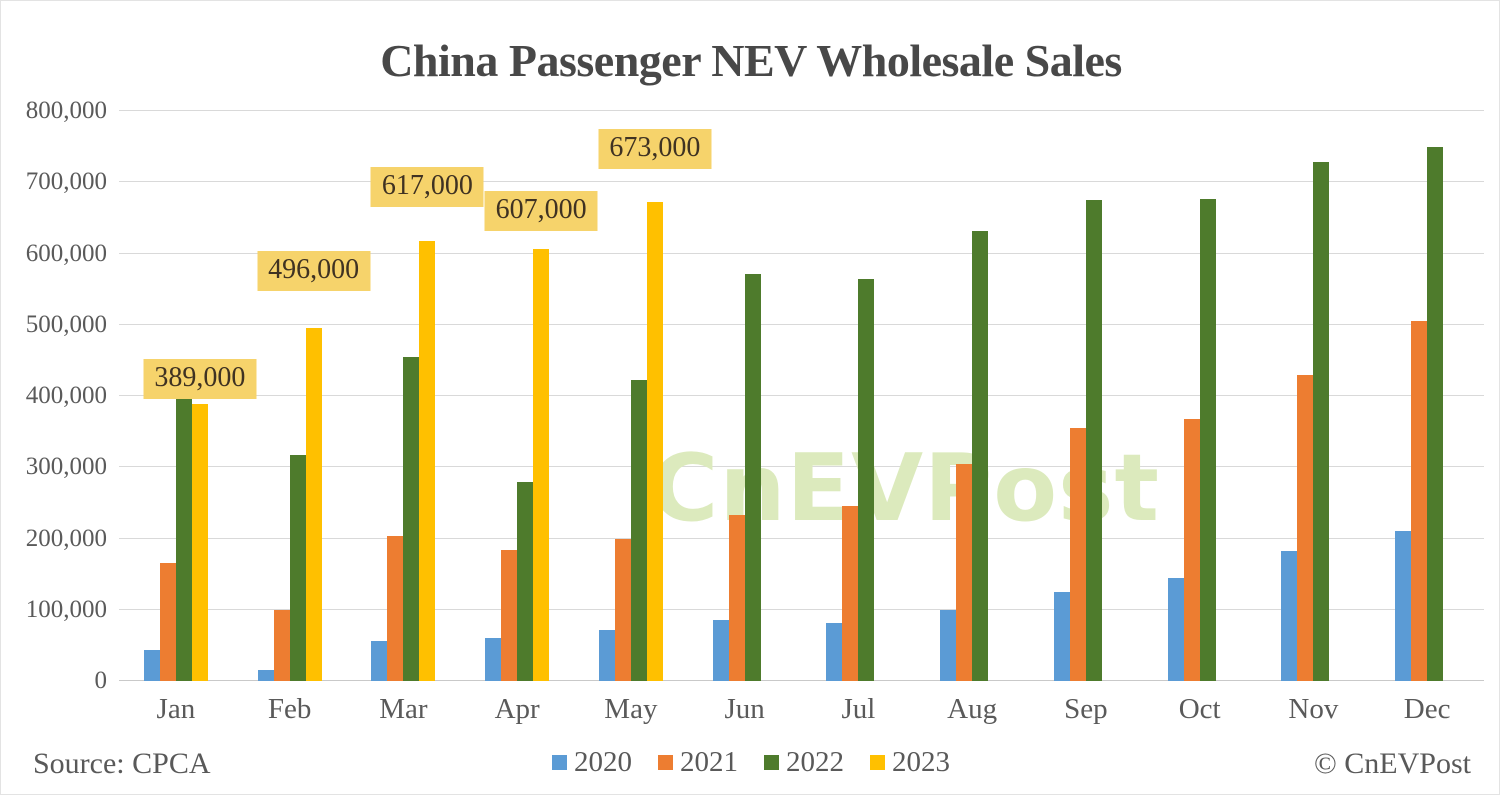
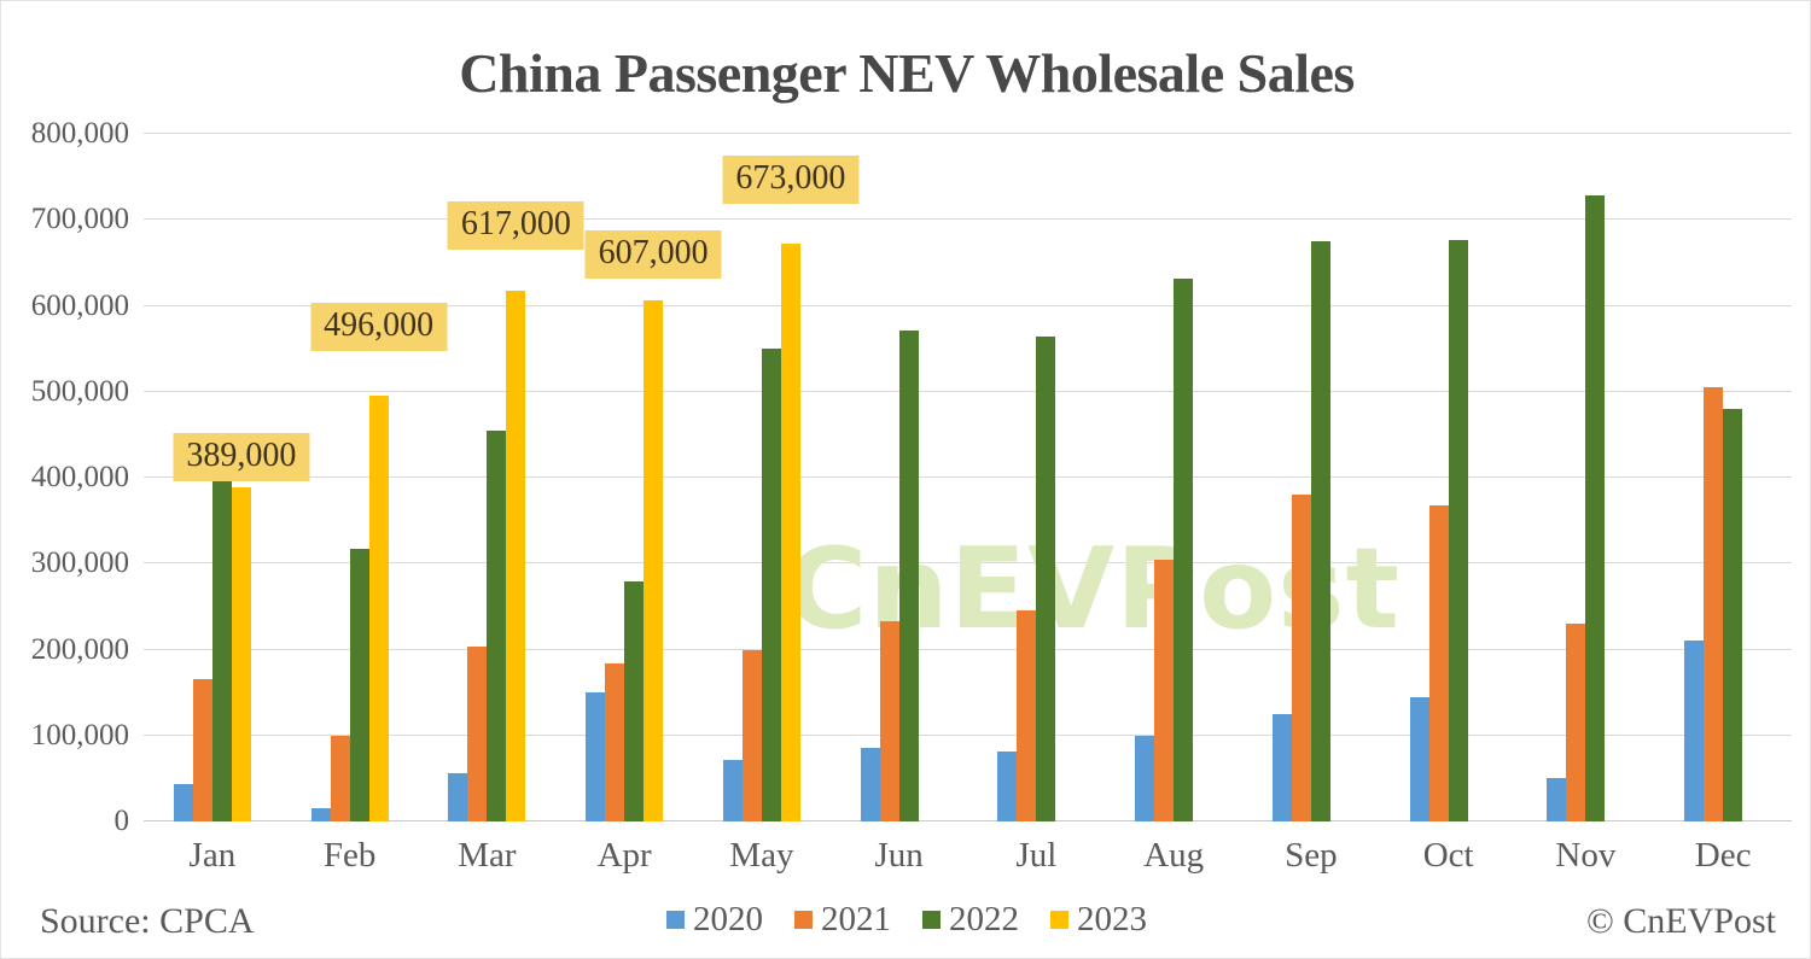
2020/Apr: 60000 -> 150000
2022/May: 420000 -> 550000
2021/Sep: 360000 -> 380000
2020/Nov: 180000 -> 50000
2021/Nov: 430000 -> 230000
2022/Dec: 750000 -> 480000
